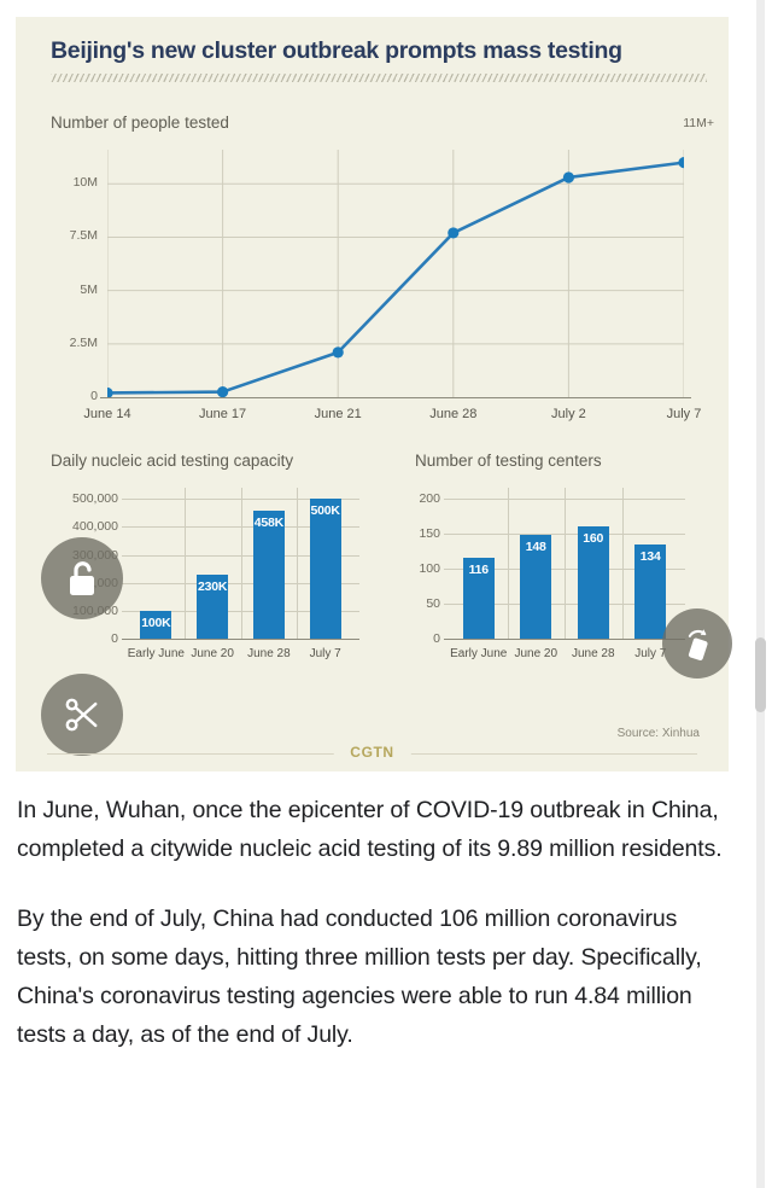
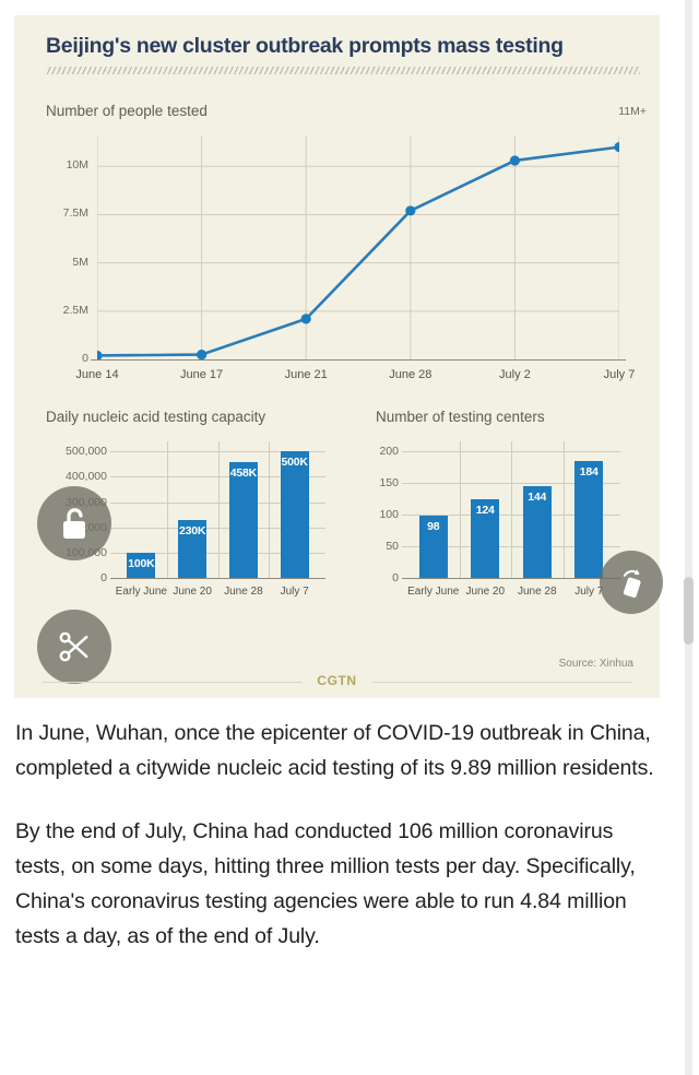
Number of testing centers/Early June: 116 -> 98
Number of testing centers/June 20: 148 -> 124
Number of testing centers/June 28: 160 -> 144
Number of testing centers/July 7: 134 -> 184
